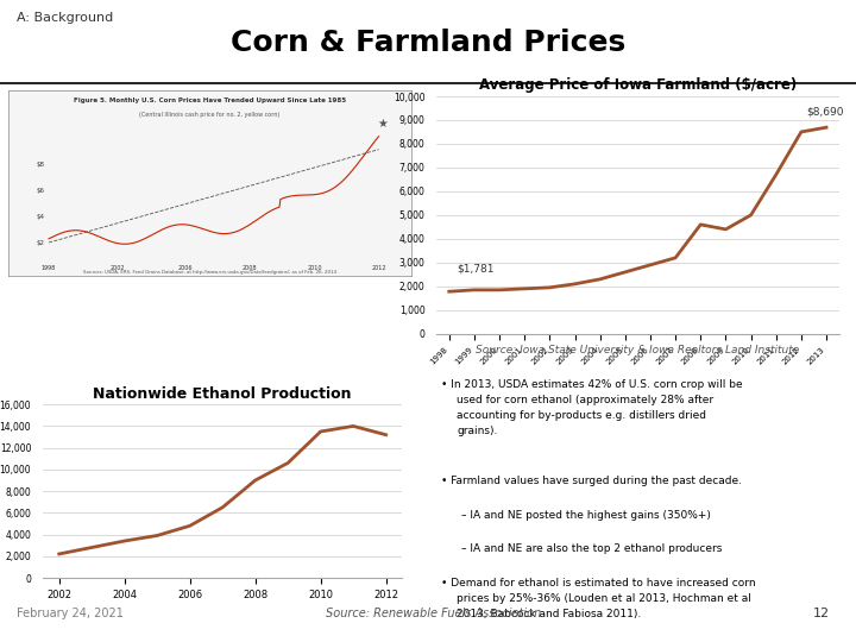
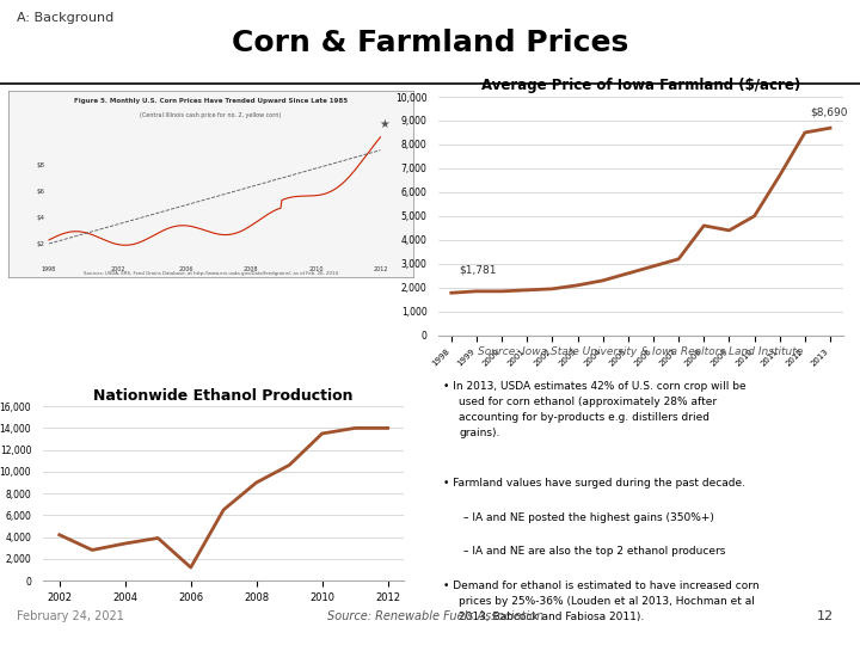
Nationwide Ethanol Production/2002: 2,200 -> 4,200
Nationwide Ethanol Production/2006: 4,800 -> 1,200
Nationwide Ethanol Production/2012: 13,200 -> 14,000
